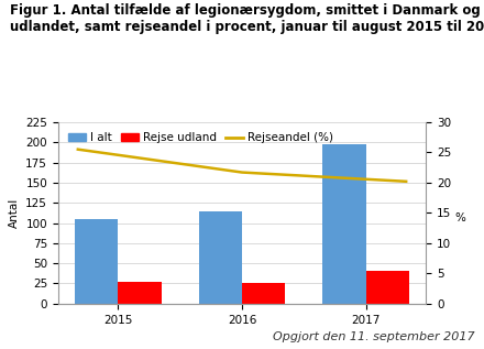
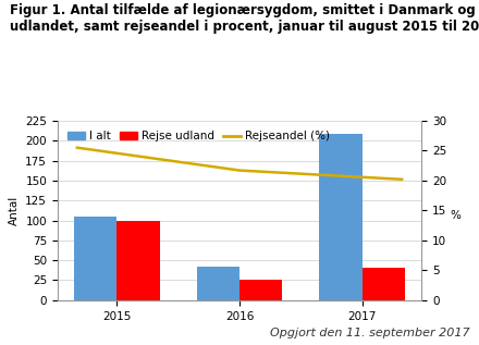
Rejse udland/2015: 27 -> 100
I alt/2016: 115 -> 42
I alt/2017: 198 -> 208
